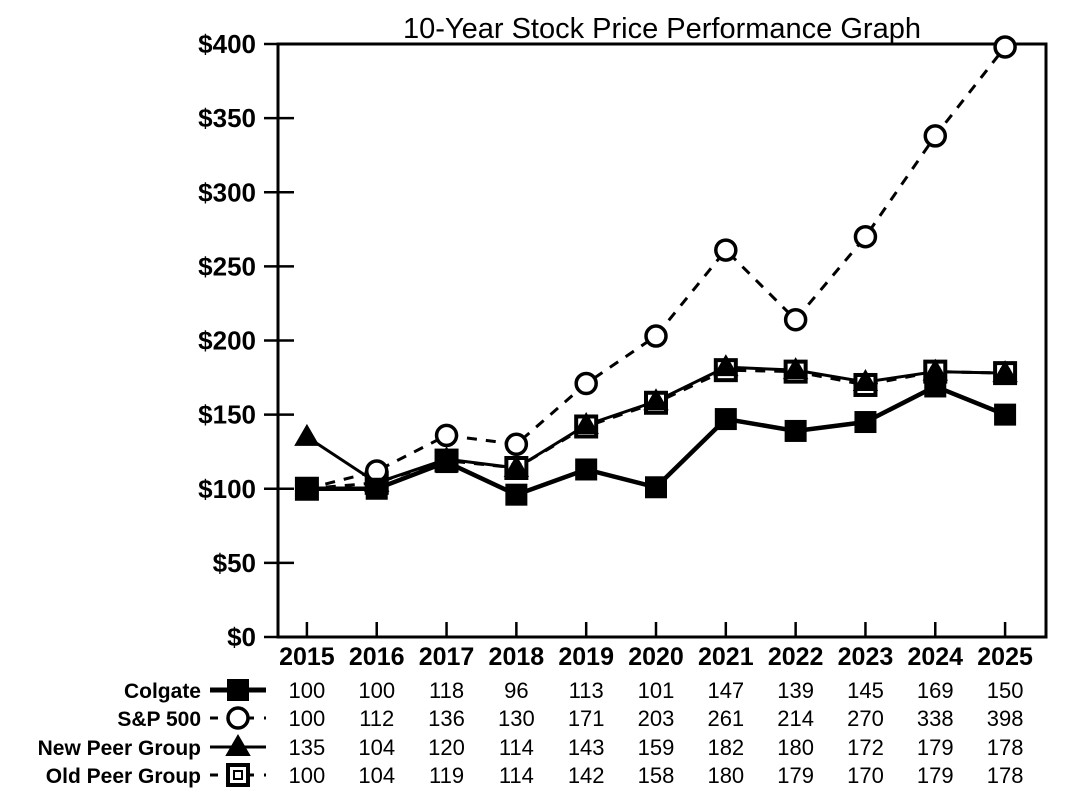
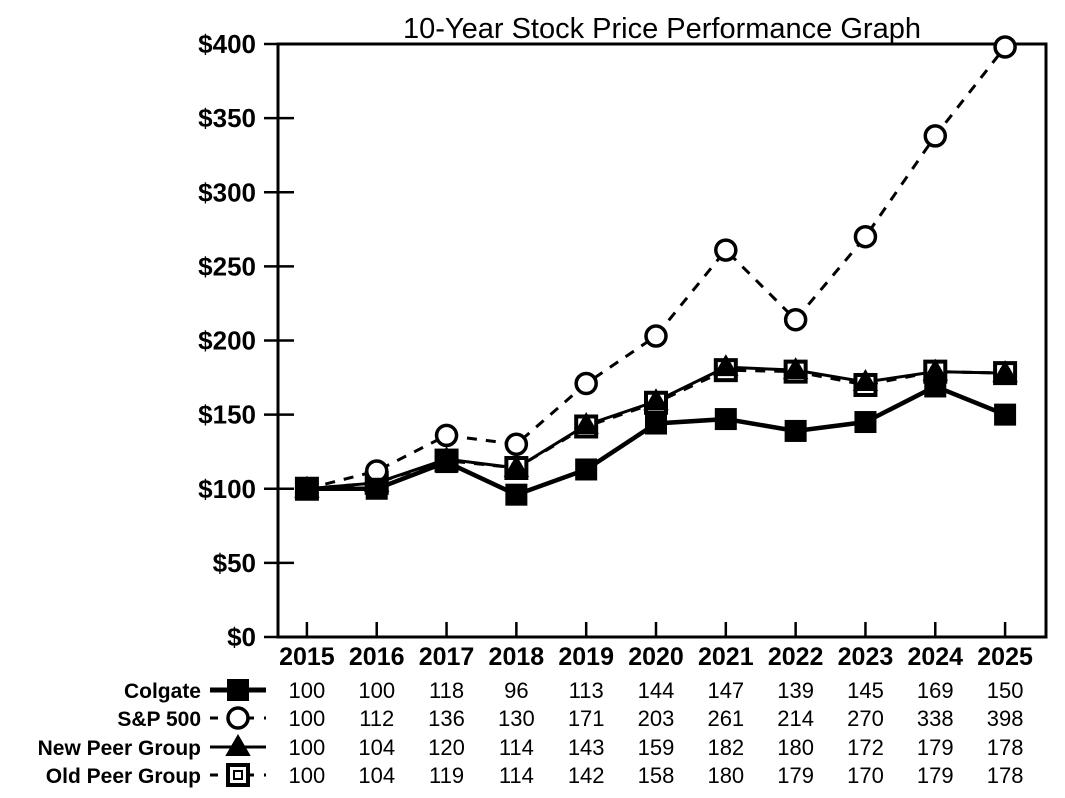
New Peer Group/2015: 135 -> 100
Colgate/2020: 101 -> 144
